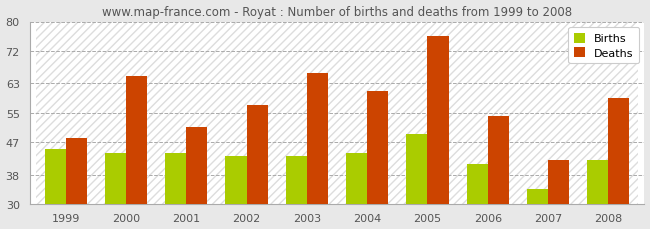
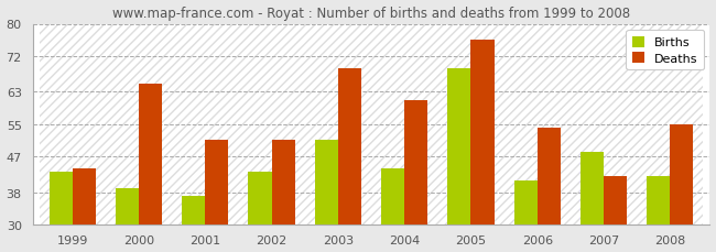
Births/1999: 45 -> 43
Deaths/1999: 48 -> 44
Births/2000: 44 -> 39
Births/2001: 44 -> 37
Deaths/2002: 57 -> 51
Births/2003: 43 -> 51
Deaths/2003: 66 -> 69
Births/2005: 49 -> 69
Births/2007: 34 -> 48
Deaths/2008: 59 -> 55
